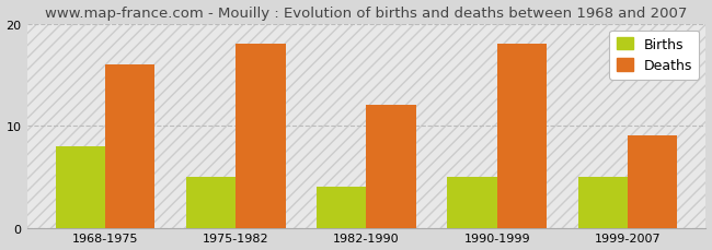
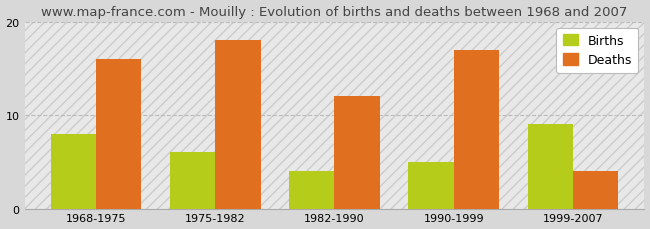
Births/1975-1982: 5 -> 6
Deaths/1990-1999: 18 -> 17
Births/1999-2007: 5 -> 9
Deaths/1999-2007: 9 -> 4
